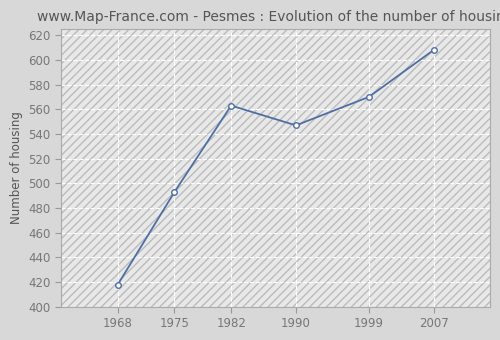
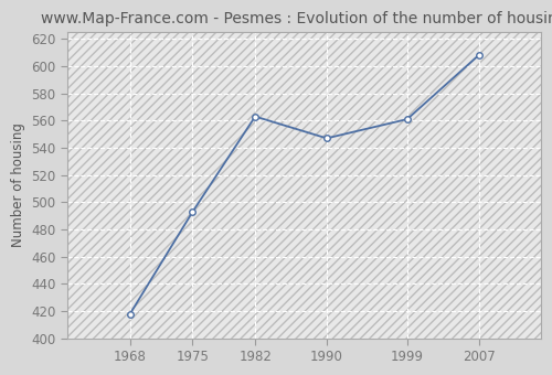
1999: 570 -> 561
